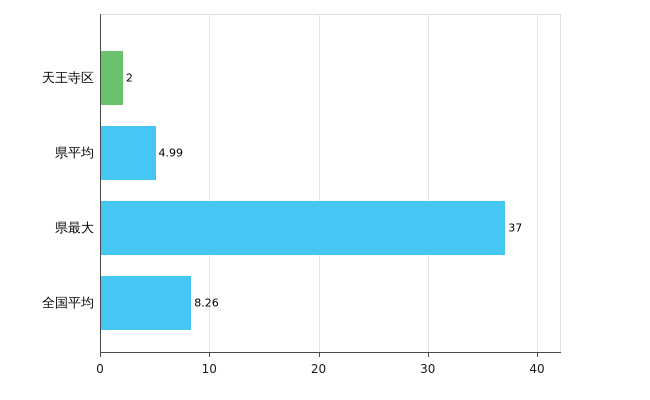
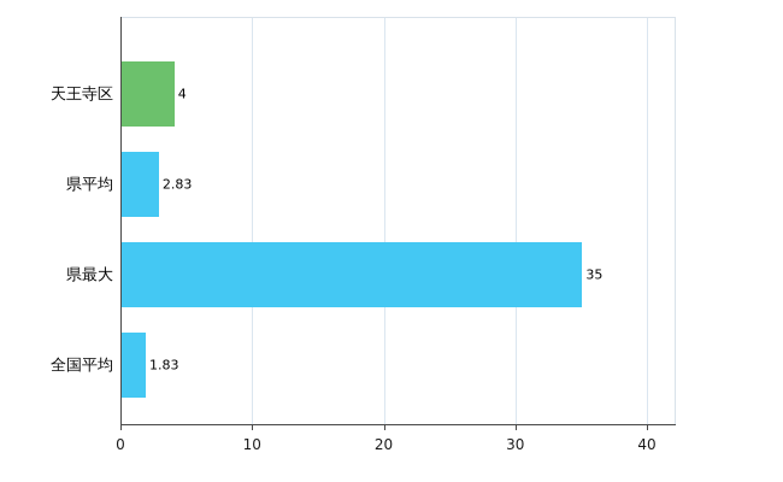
天王寺区: 2 -> 4
県平均: 4.99 -> 2.83
県最大: 37 -> 35
全国平均: 8.26 -> 1.83
